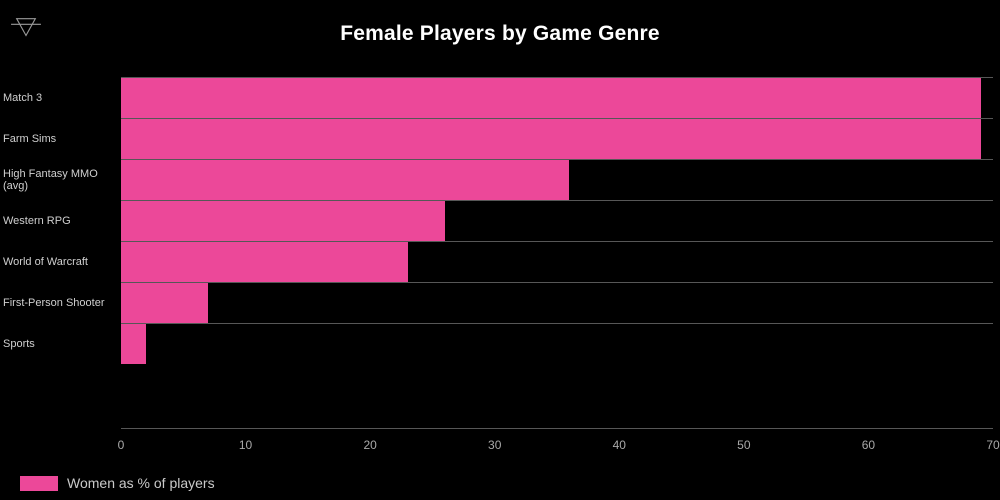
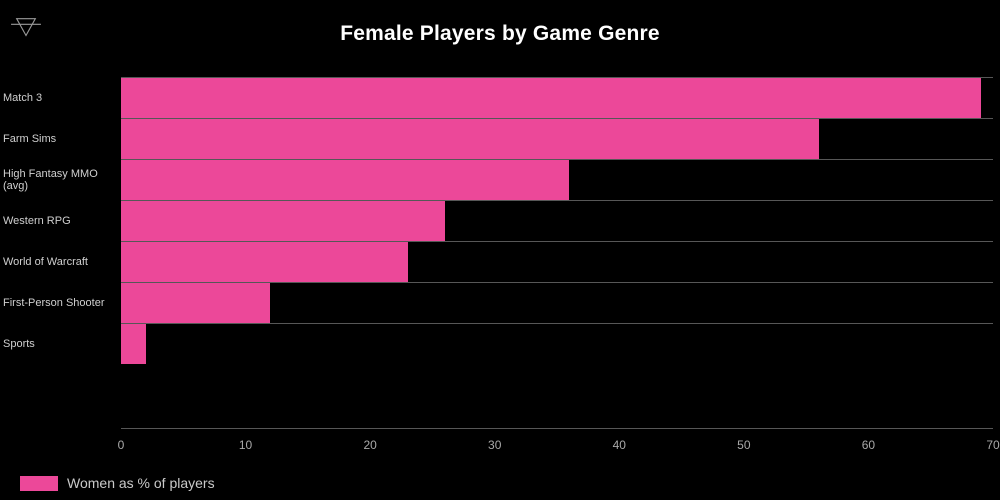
Farm Sims: 69 -> 56
First-Person Shooter: 7 -> 12
